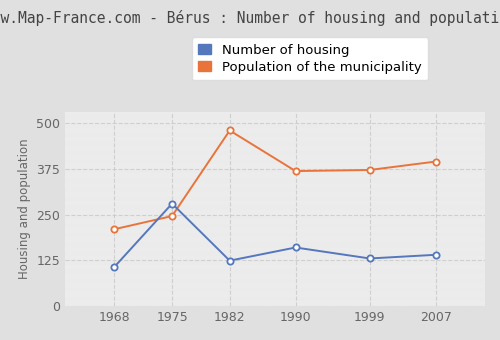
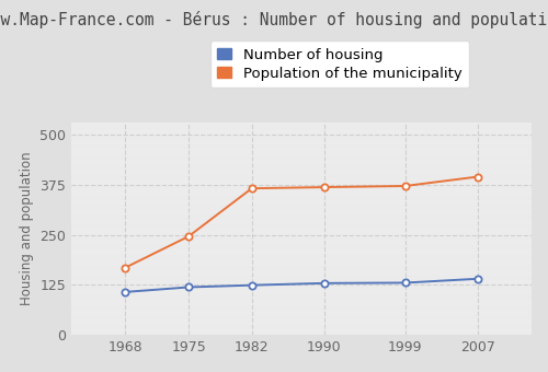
Population of the municipality/1968: 210 -> 168
Number of housing/1975: 280 -> 119
Population of the municipality/1982: 480 -> 366
Number of housing/1990: 160 -> 129
